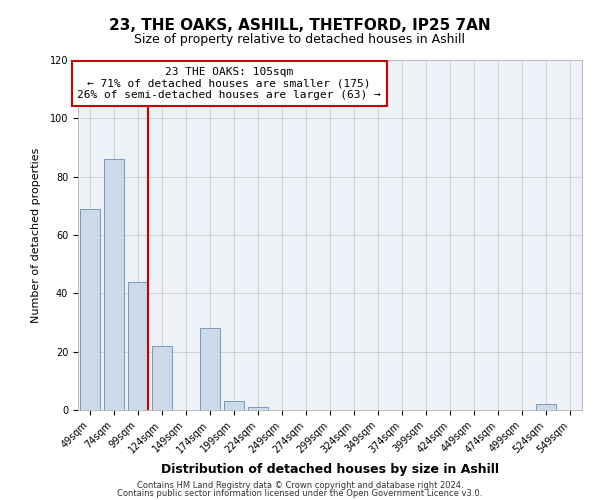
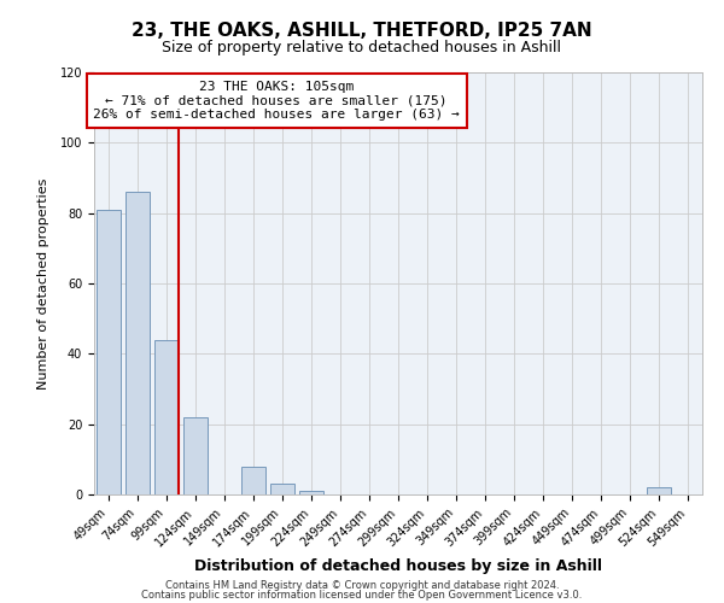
49sqm: 69 -> 81
174sqm: 28 -> 8
